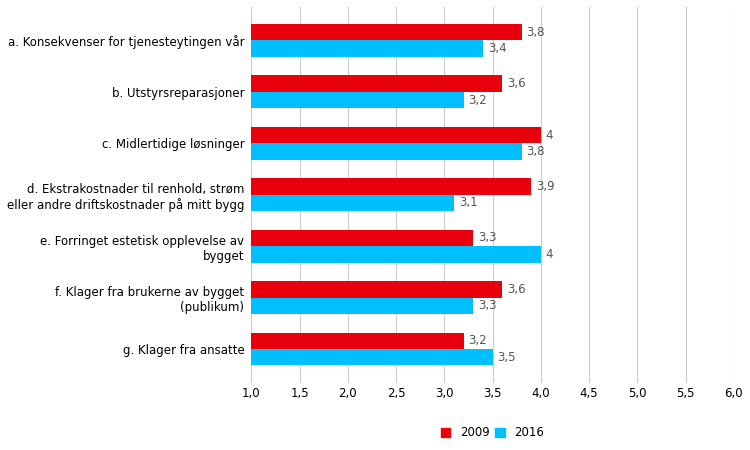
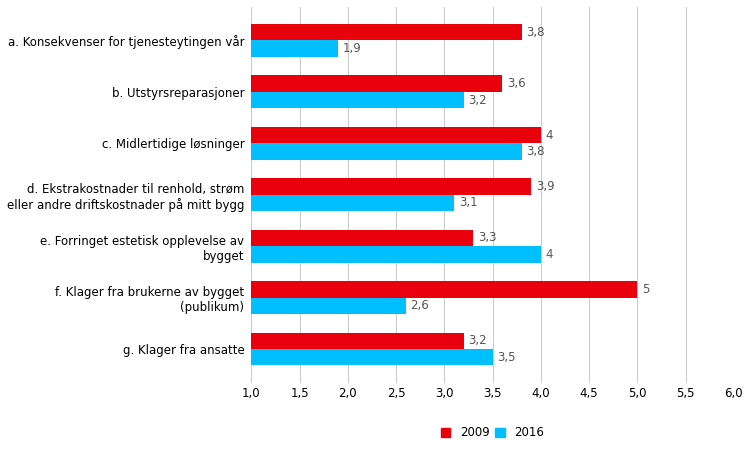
2016/a. Konsekvenser for tjenesteytingen vår: 3,4 -> 1,9
2009/f. Klager fra brukerne av bygget (publikum): 3,6 -> 5
2016/f. Klager fra brukerne av bygget (publikum): 3,3 -> 2,6
